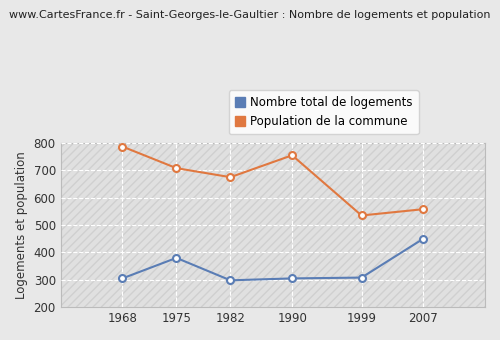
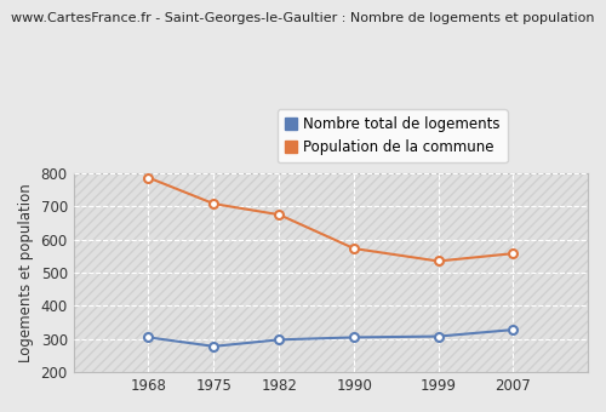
Nombre total de logements/1975: 380 -> 278
Population de la commune/1990: 755 -> 573
Nombre total de logements/2007: 450 -> 328
